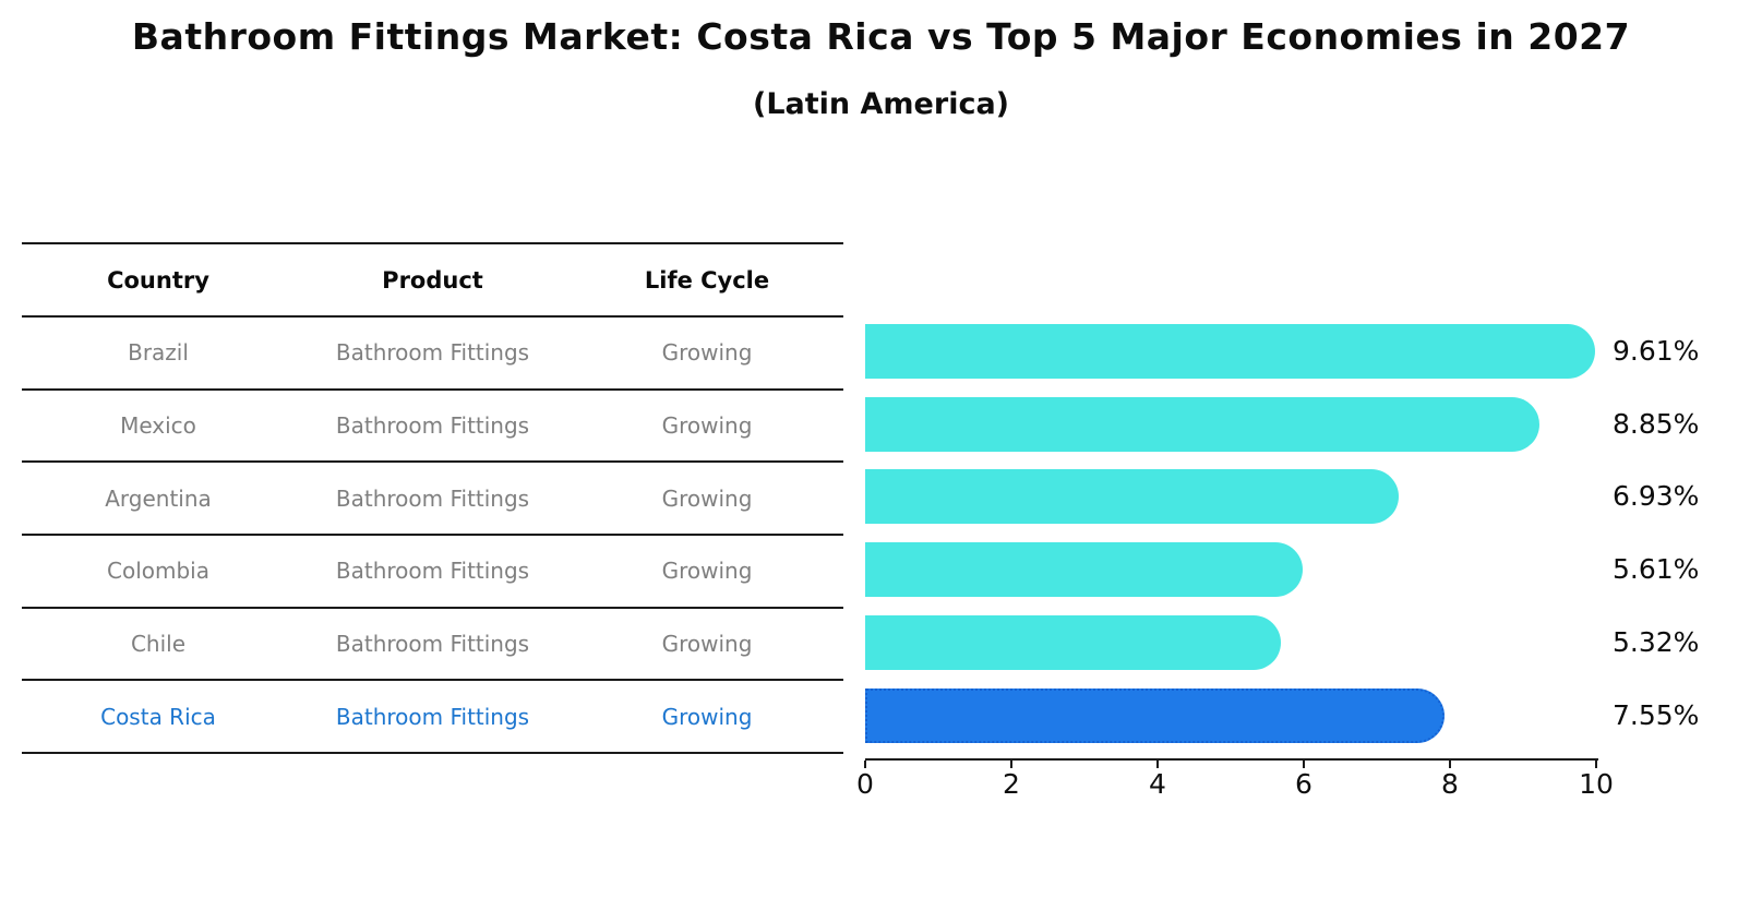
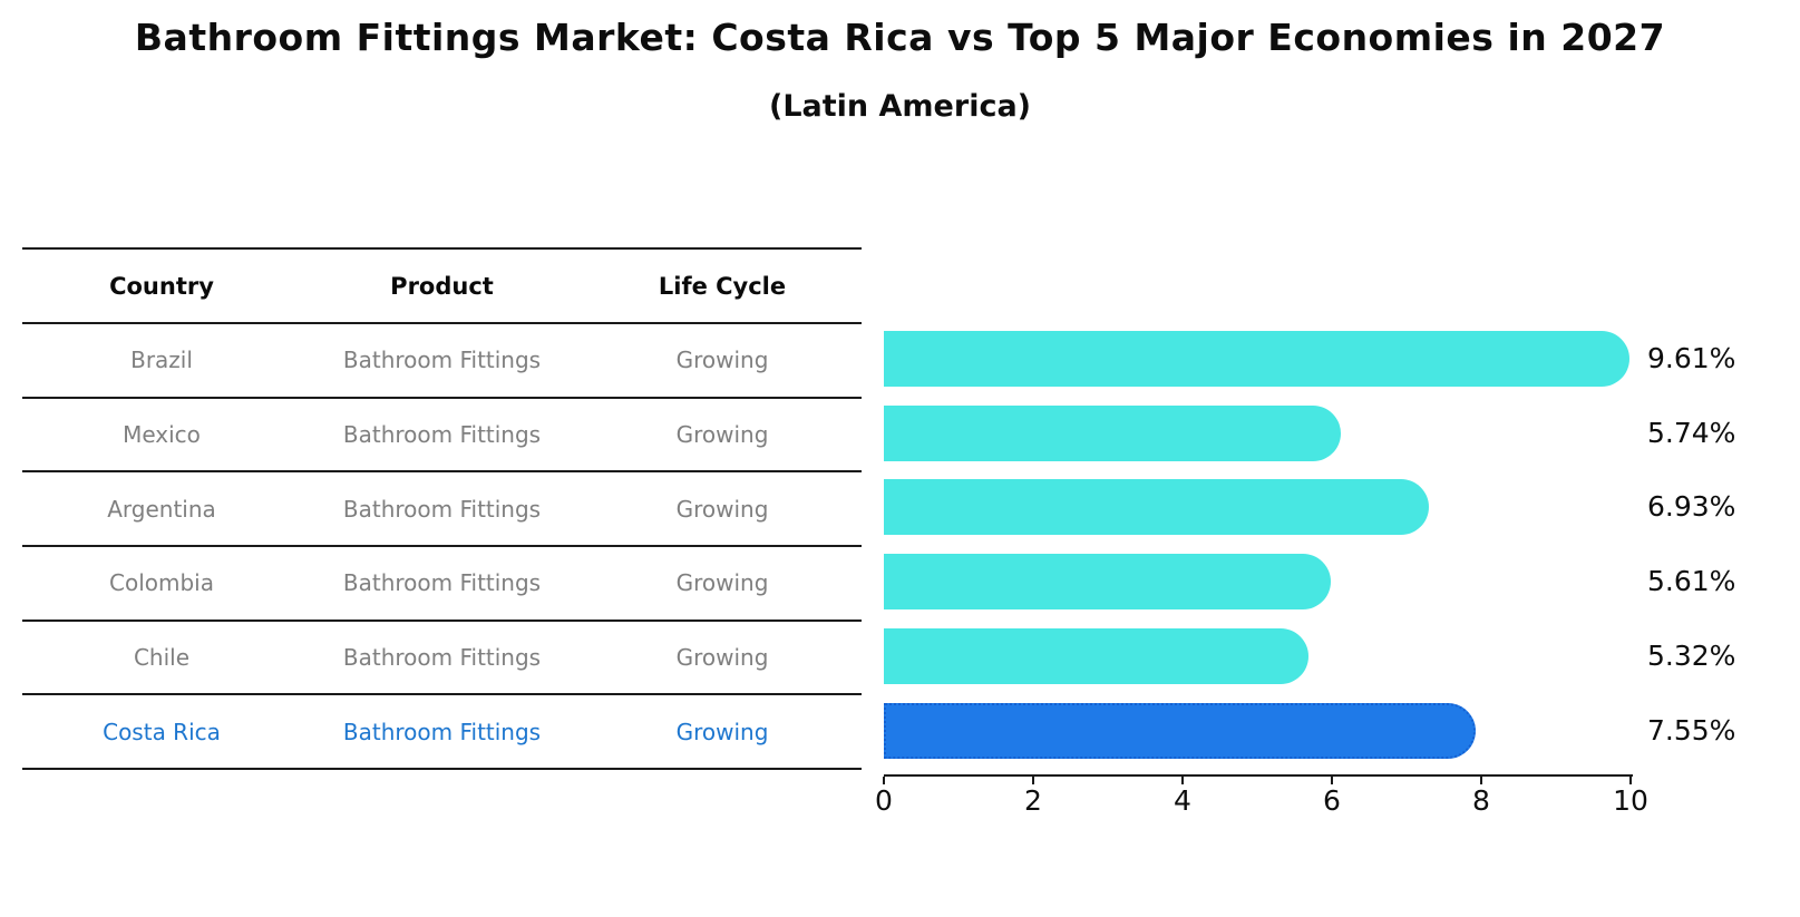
Mexico: 8.85% -> 5.74%
